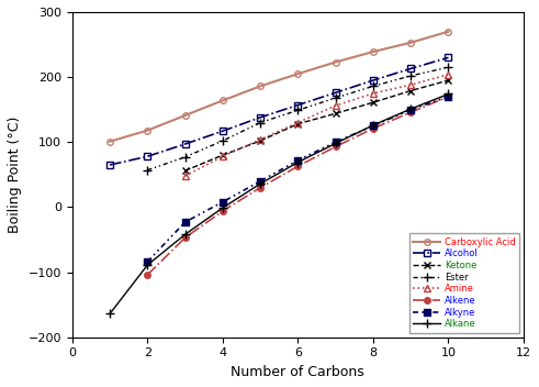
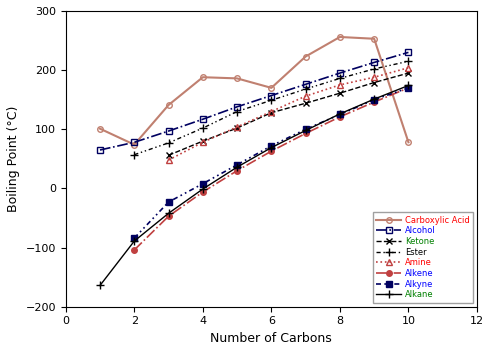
Carboxylic Acid/2: 118 -> 74
Carboxylic Acid/4: 164 -> 188
Carboxylic Acid/6: 205 -> 170
Carboxylic Acid/8: 239 -> 256
Carboxylic Acid/10: 270 -> 78
